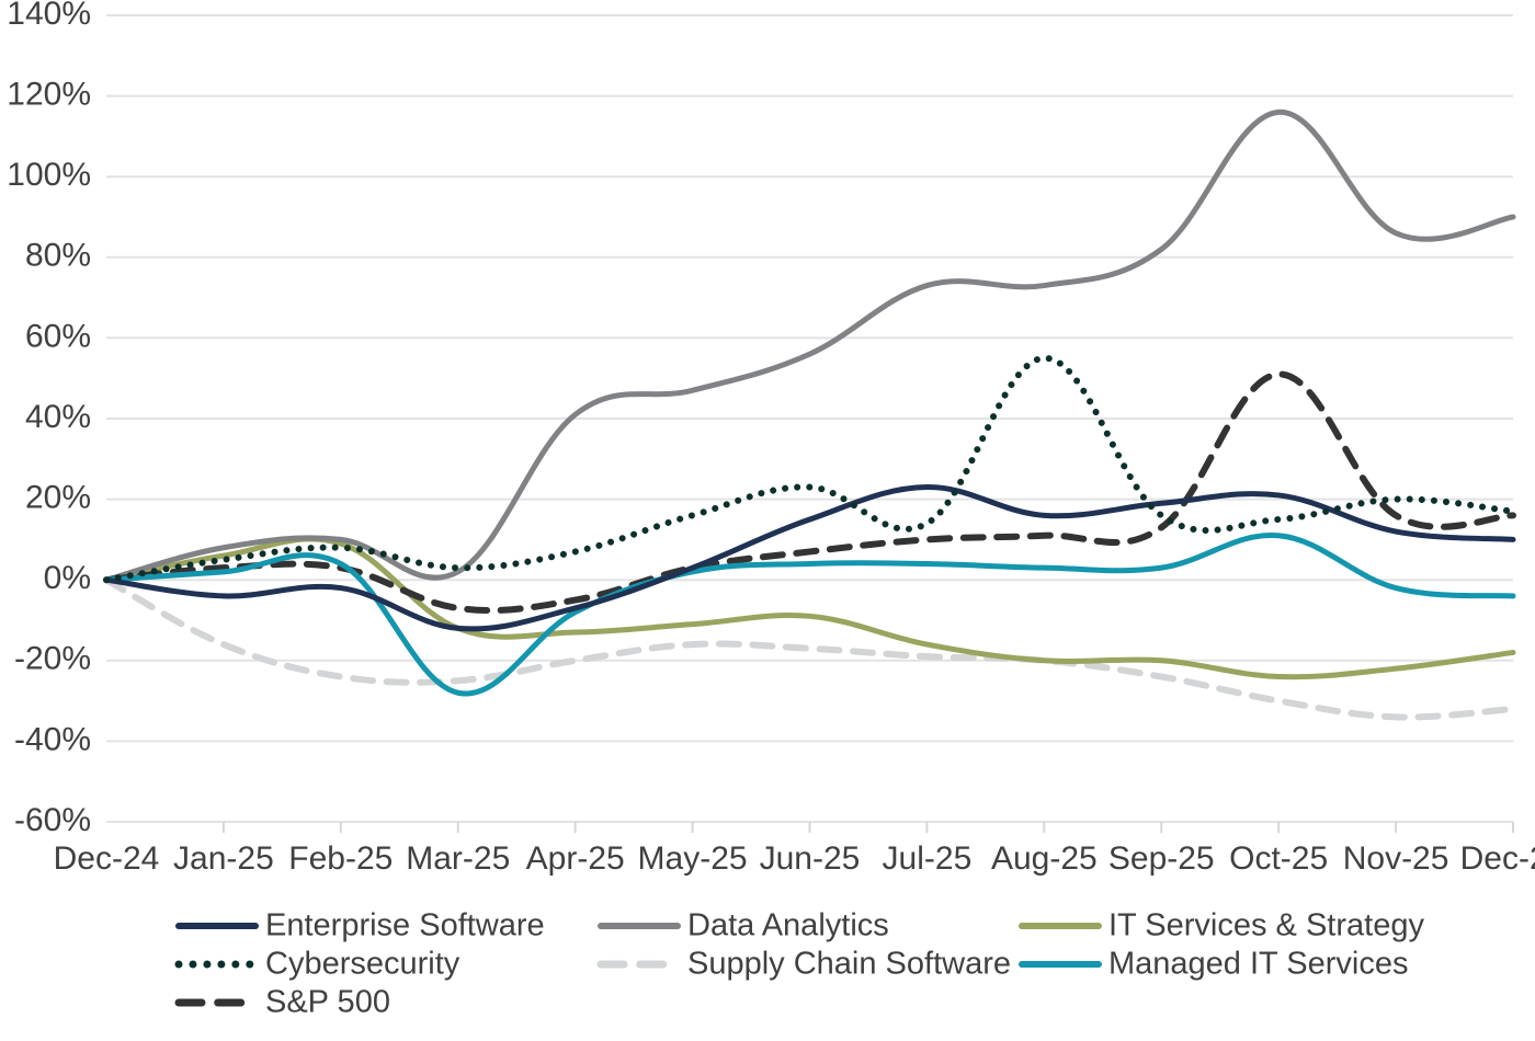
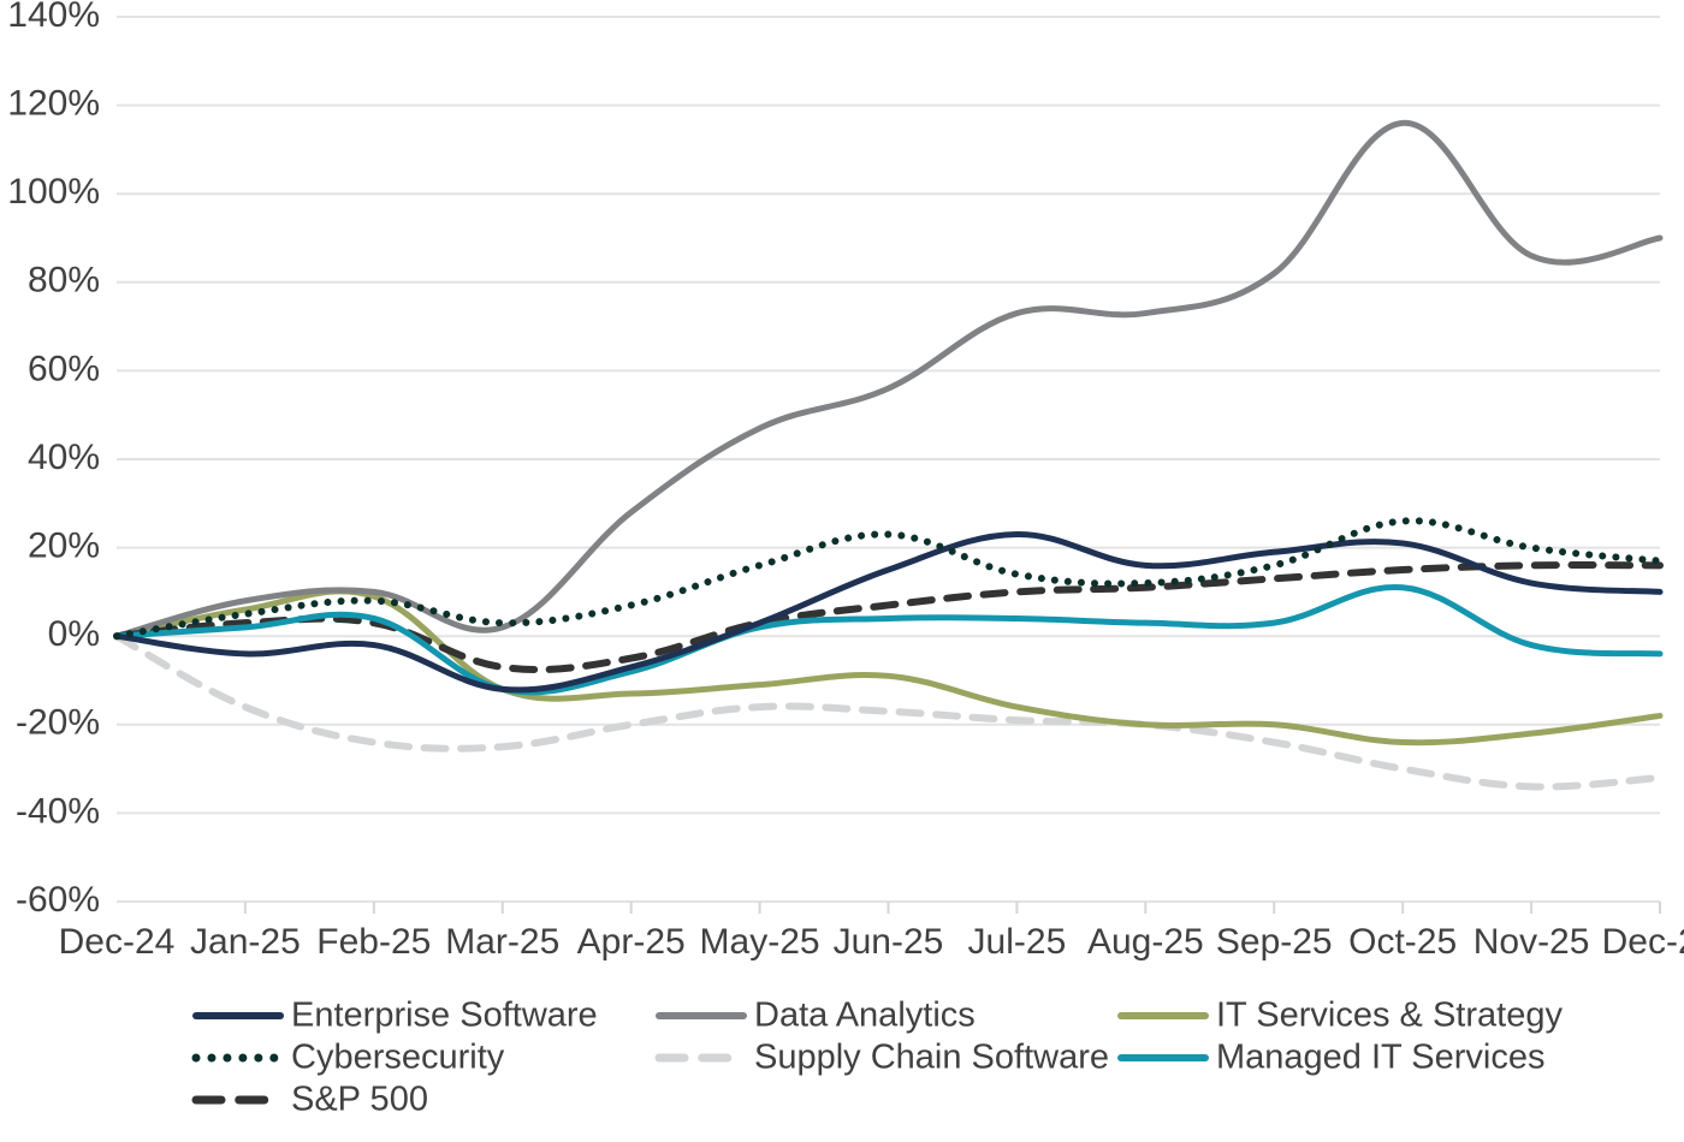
Managed IT Services/Mar-25: -28% -> -12%
Data Analytics/Apr-25: 41% -> 28%
Cybersecurity/Aug-25: 55% -> 12%
Cybersecurity/Oct-25: 15% -> 26%
S&P 500/Oct-25: 51% -> 15%
